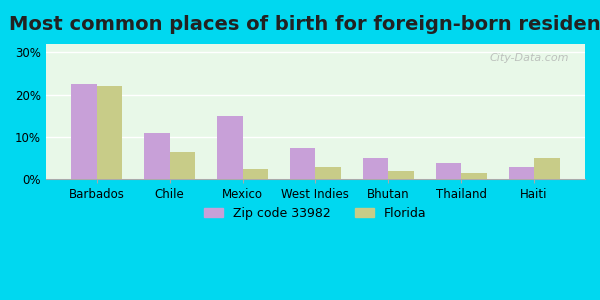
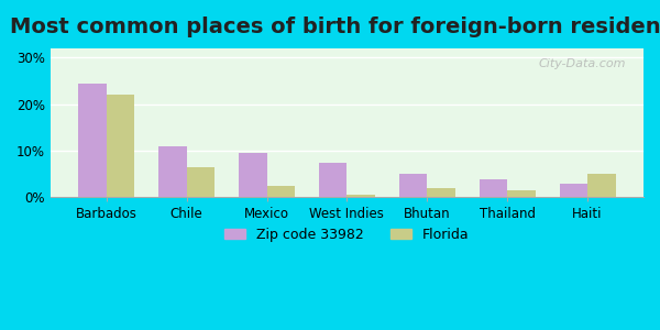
Zip code 33982/Barbados: 22.5% -> 24.5%
Zip code 33982/Mexico: 15.0% -> 9.5%
Florida/West Indies: 3.0% -> 0.5%
